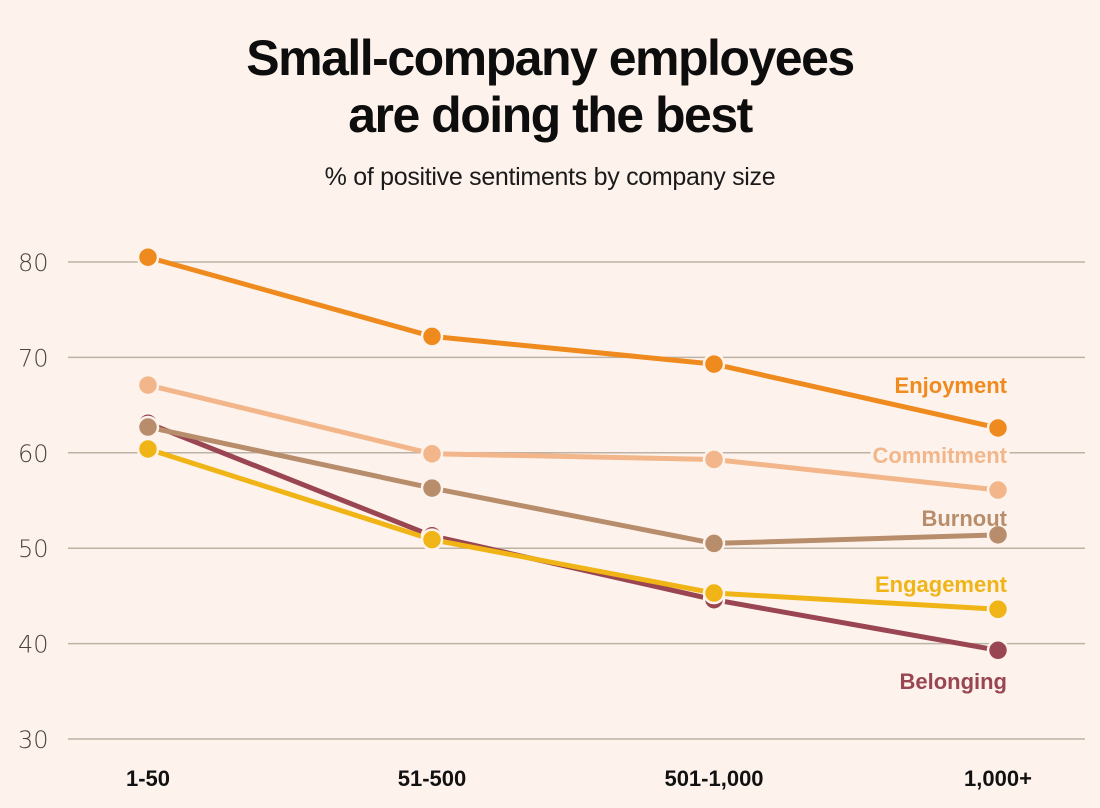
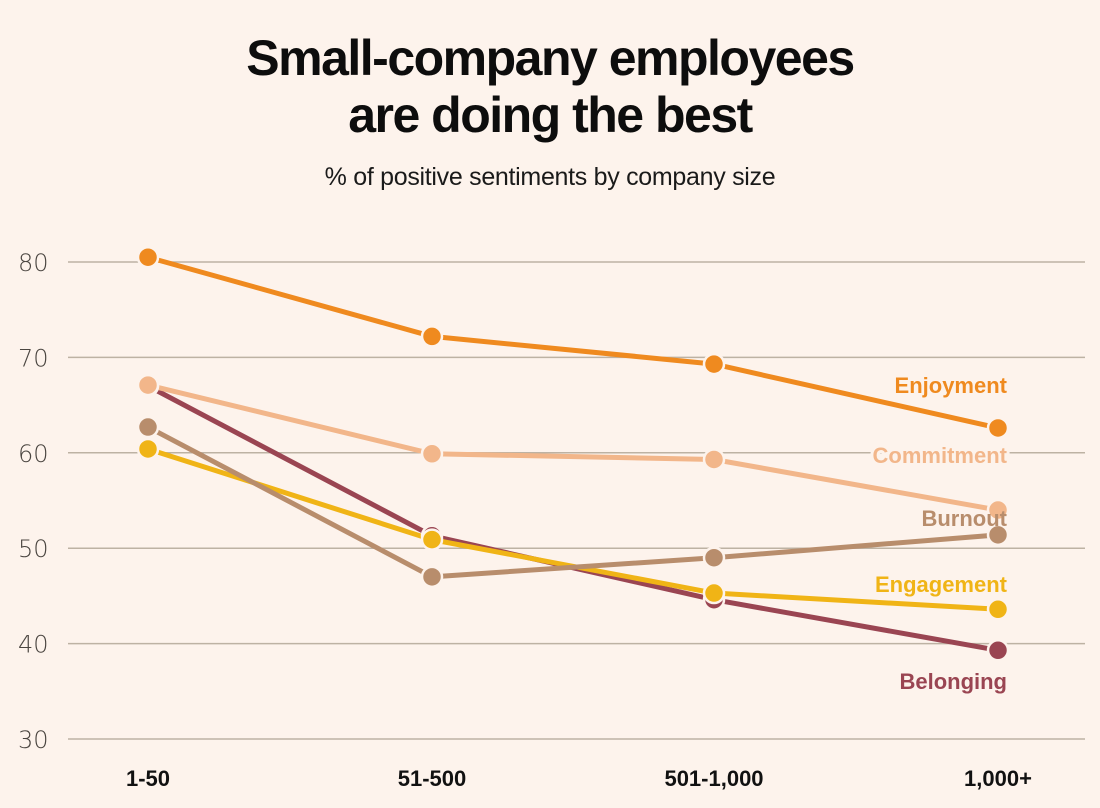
Belonging/1-50: 63 -> 67
Burnout/51-500: 56 -> 47
Burnout/501-1,000: 50 -> 49
Commitment/1,000+: 56 -> 54
